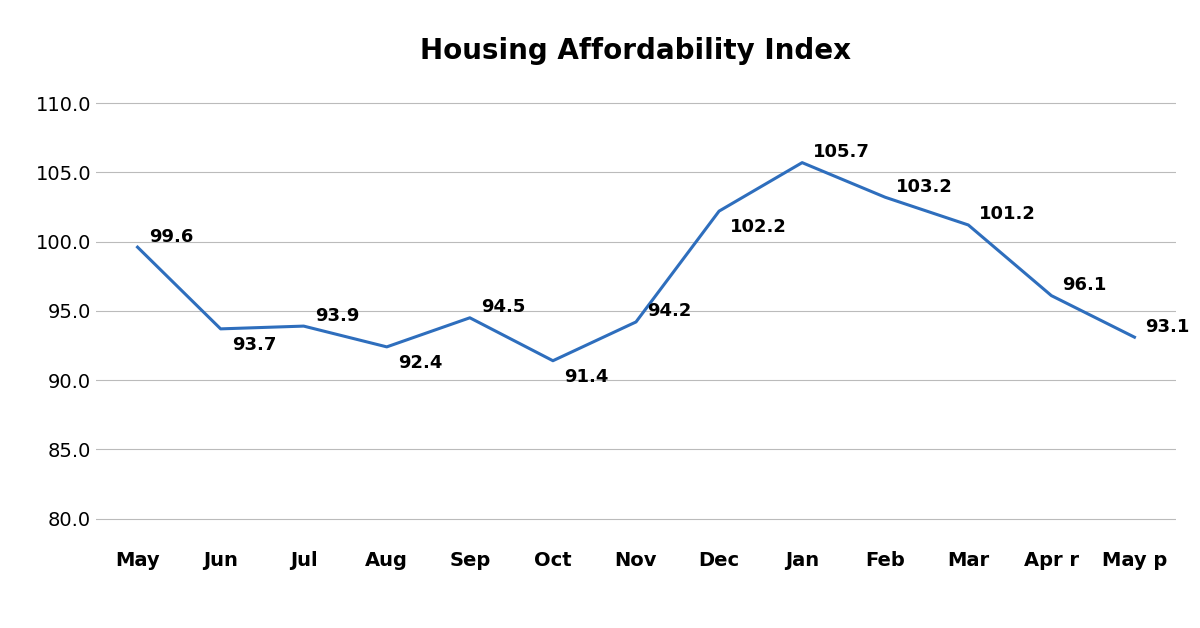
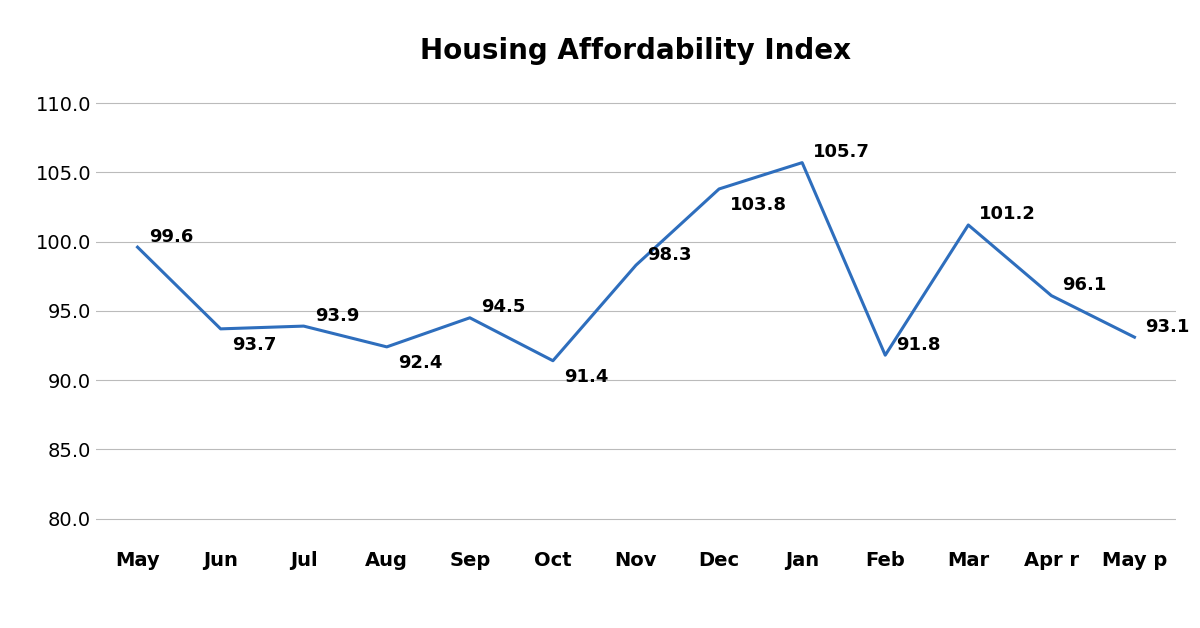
Nov: 94.2 -> 98.3
Dec: 102.2 -> 103.8
Feb: 103.2 -> 91.8
